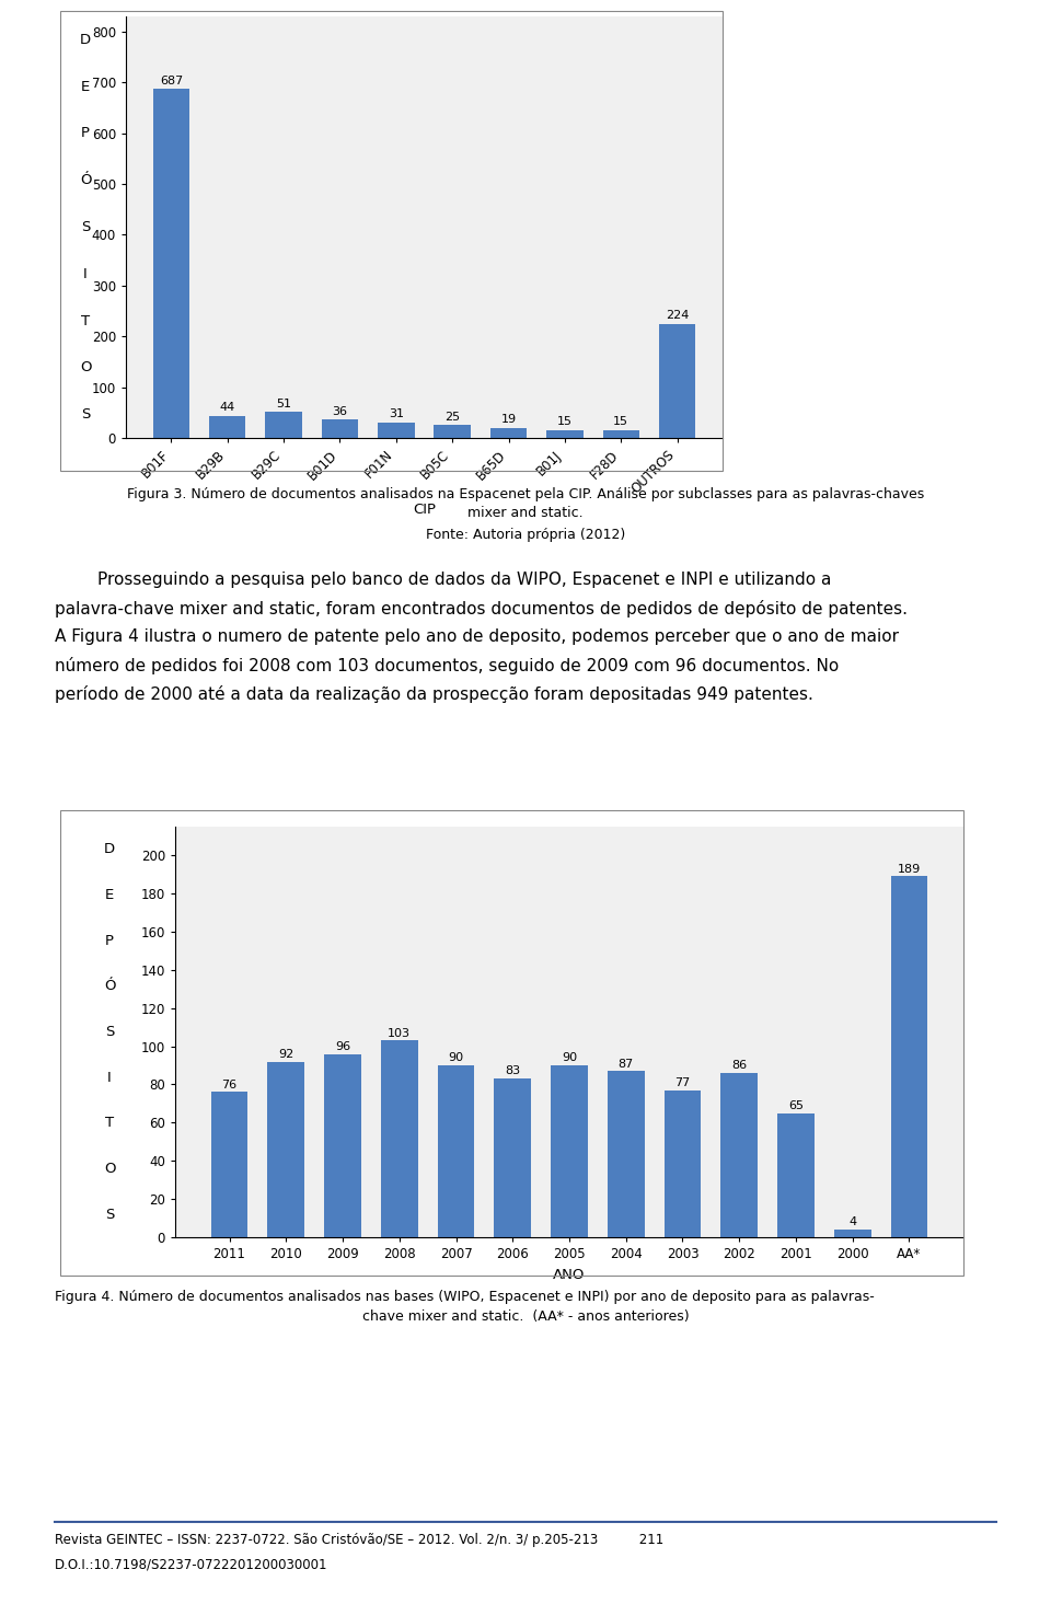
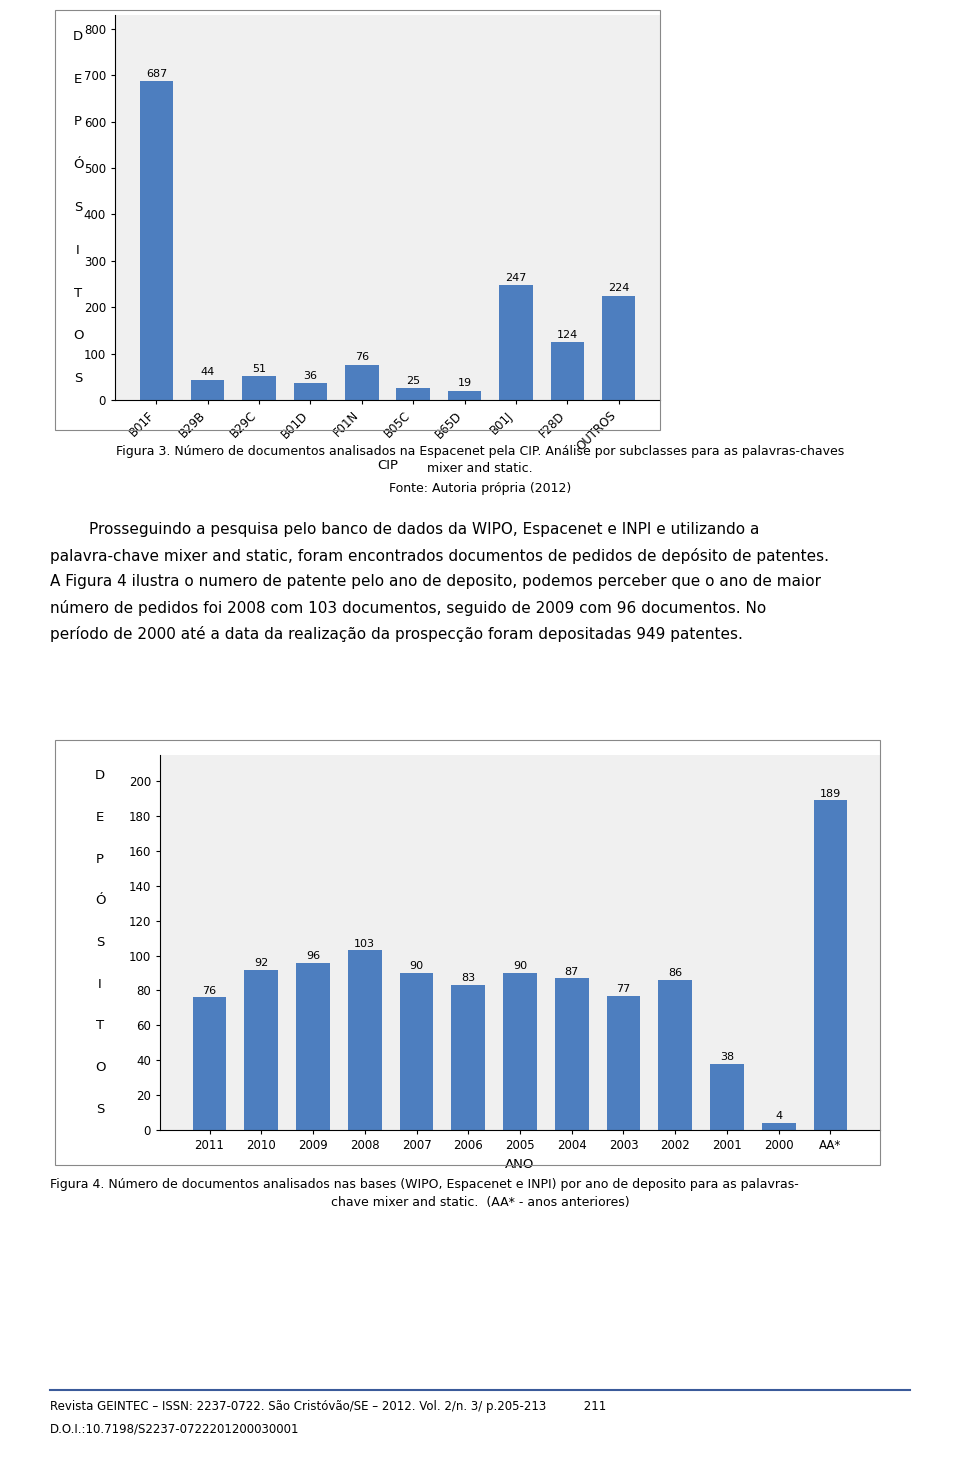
F01N: 31 -> 76
B01J: 15 -> 247
F28D: 15 -> 124
2001: 65 -> 38
